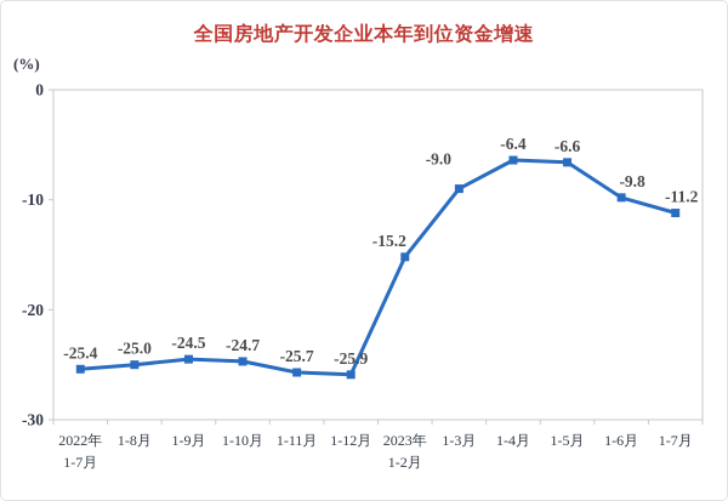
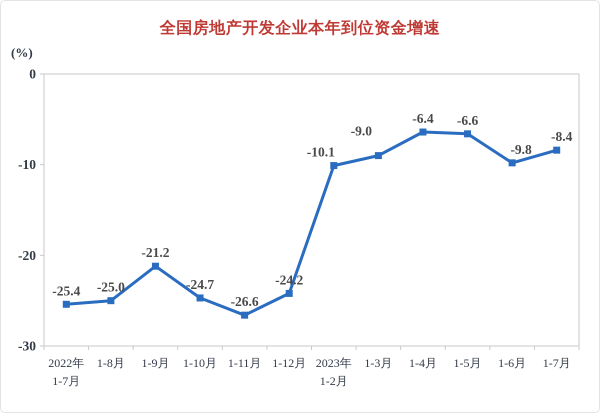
1-9月: -24.5 -> -21.2
1-11月: -25.7 -> -26.6
1-12月: -25.9 -> -24.2
2023年 1-2月: -15.2 -> -10.1
1-7月: -11.2 -> -8.4
